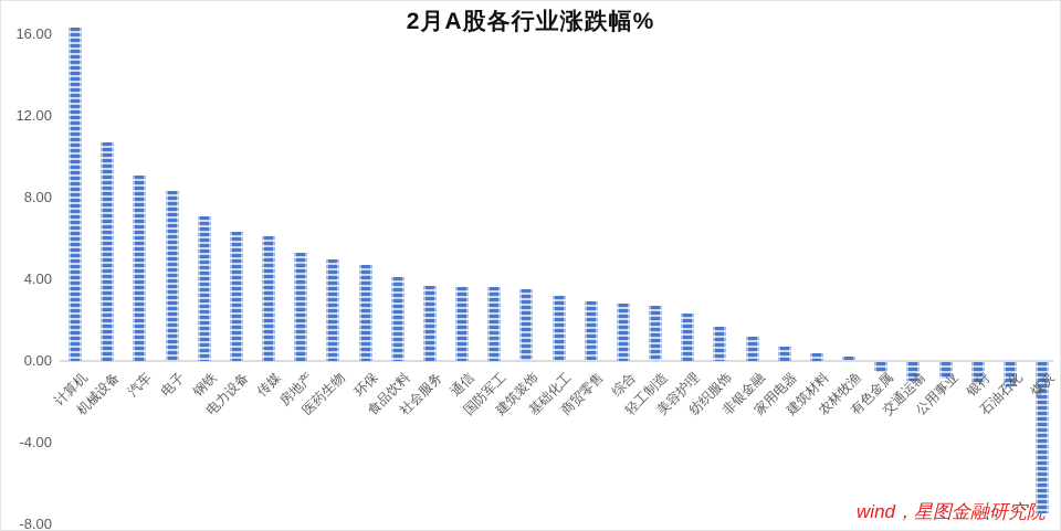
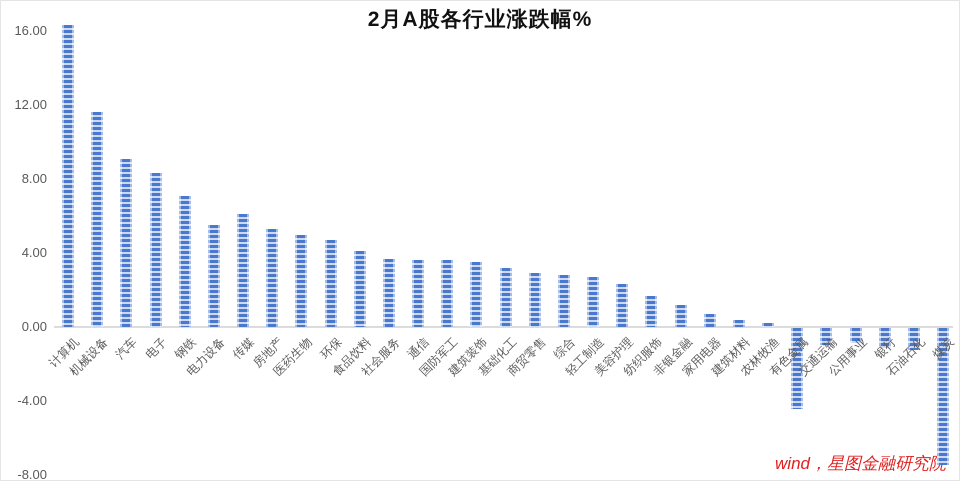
机械设备: 10.7 -> 11.6
电力设备: 6.3 -> 5.5
有色金属: -0.5 -> -4.4
